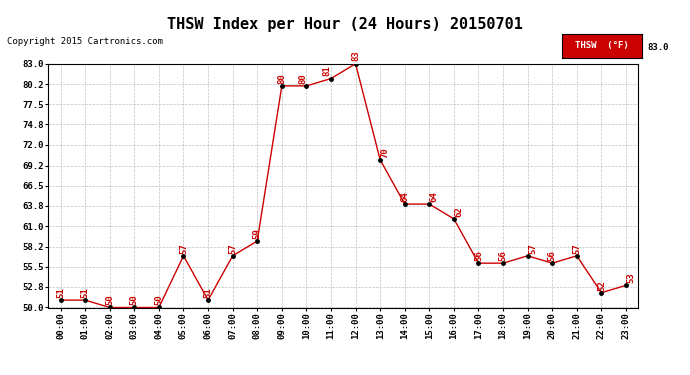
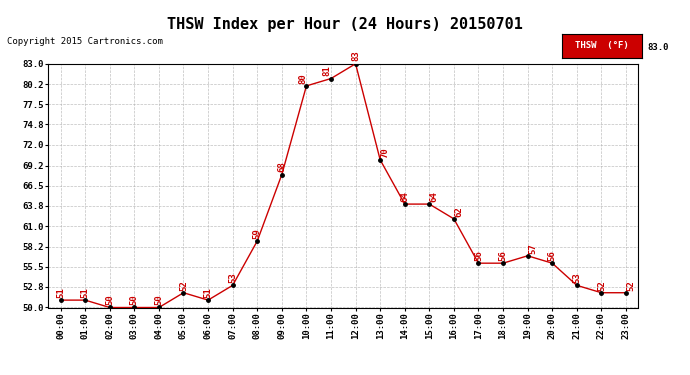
05:00: 57 -> 52
07:00: 57 -> 53
09:00: 80 -> 68
21:00: 57 -> 53
23:00: 53 -> 52
